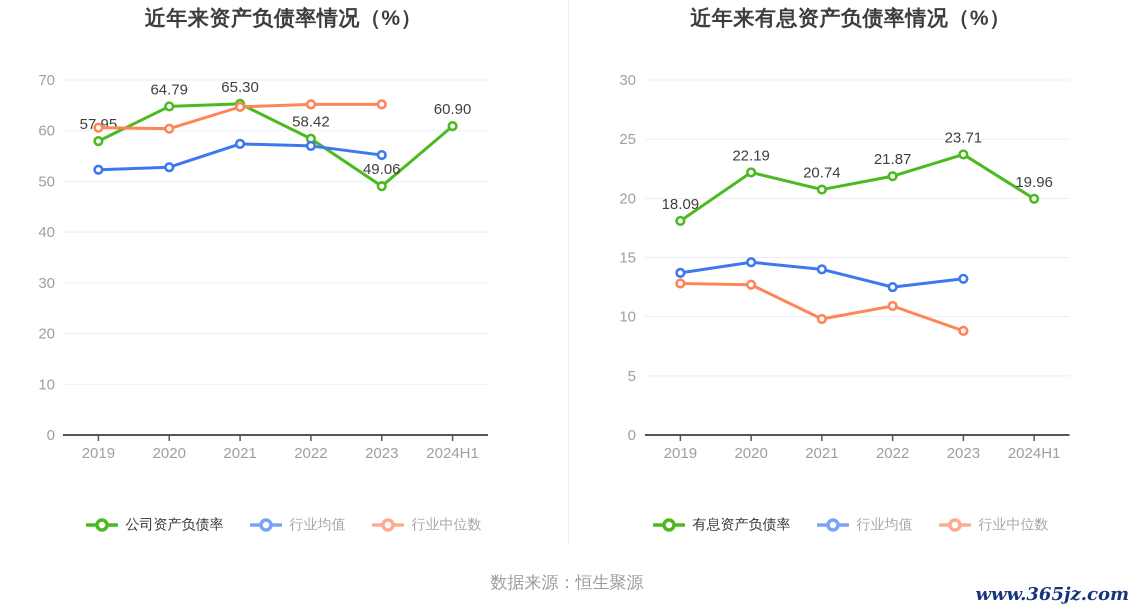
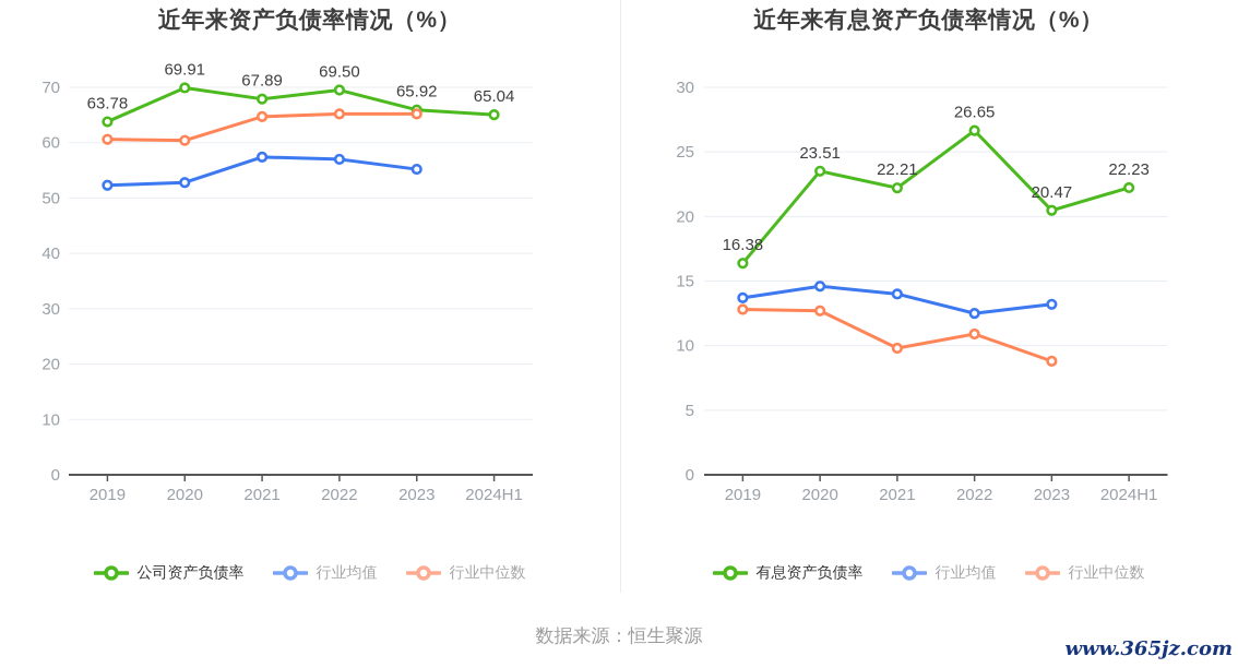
近年来资产负债率情况（%）/公司资产负债率/2019: 57.95 -> 63.78
近年来资产负债率情况（%）/公司资产负债率/2020: 64.79 -> 69.91
近年来资产负债率情况（%）/公司资产负债率/2021: 65.30 -> 67.89
近年来资产负债率情况（%）/公司资产负债率/2022: 58.42 -> 69.50
近年来资产负债率情况（%）/公司资产负债率/2023: 49.06 -> 65.92
近年来资产负债率情况（%）/公司资产负债率/2024H1: 60.90 -> 65.04
近年来有息资产负债率情况（%）/有息资产负债率/2019: 18.09 -> 16.38
近年来有息资产负债率情况（%）/有息资产负债率/2020: 22.19 -> 23.51
近年来有息资产负债率情况（%）/有息资产负债率/2021: 20.74 -> 22.21
近年来有息资产负债率情况（%）/有息资产负债率/2022: 21.87 -> 26.65
近年来有息资产负债率情况（%）/有息资产负债率/2023: 23.71 -> 20.47
近年来有息资产负债率情况（%）/有息资产负债率/2024H1: 19.96 -> 22.23
